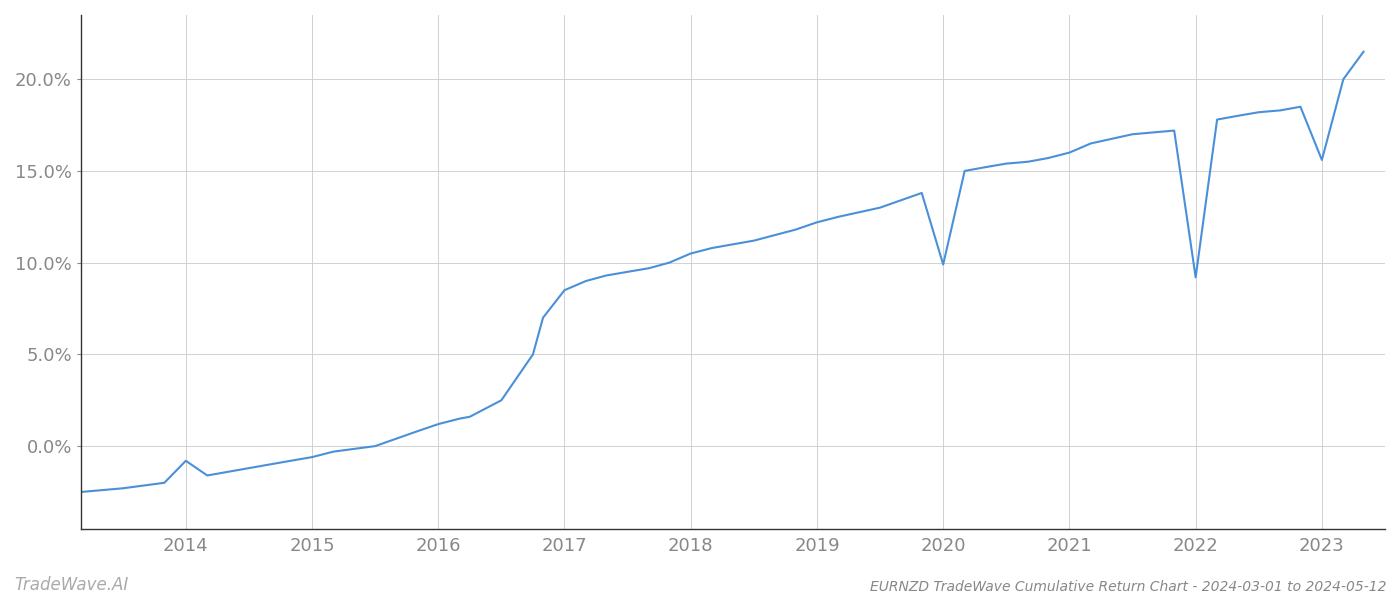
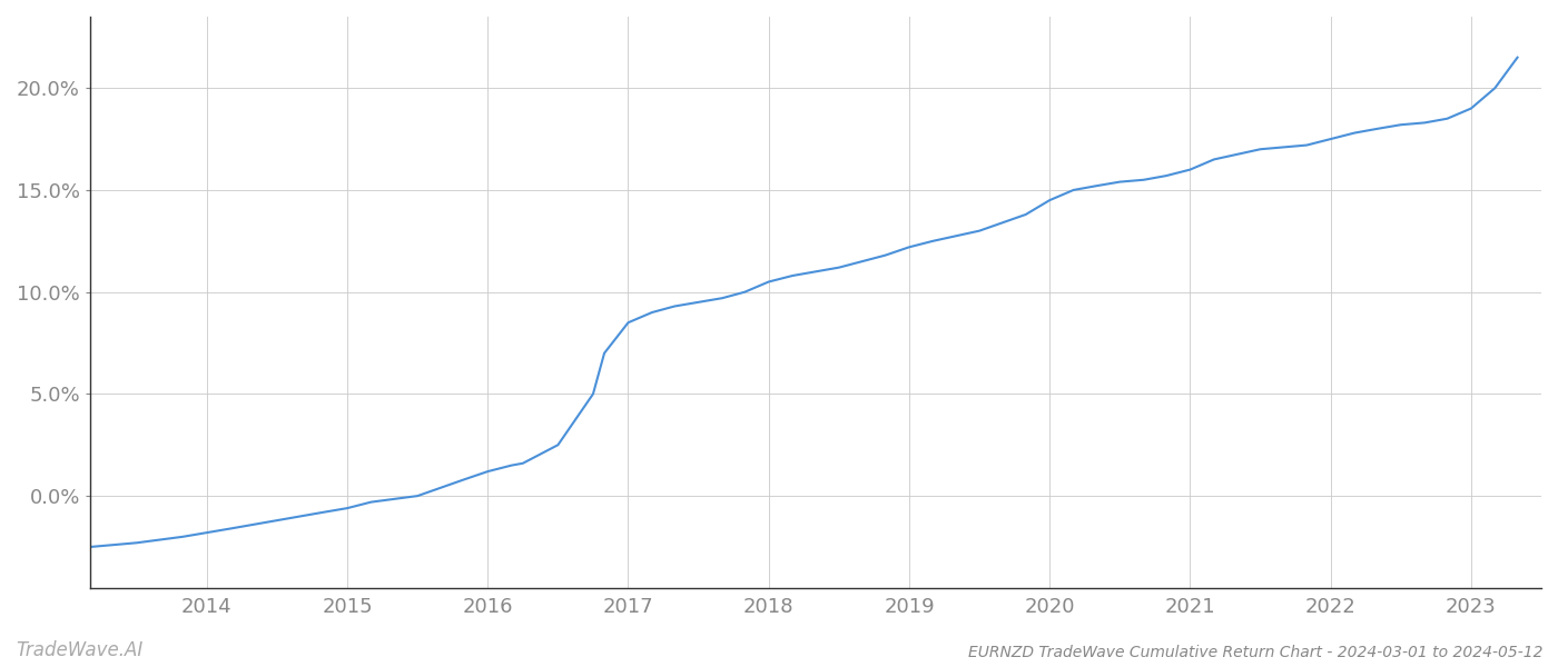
2014: -0.8% -> -1.8%
2020: 9.9% -> 14.5%
2022: 9.2% -> 17.5%
2023: 15.6% -> 19.0%
